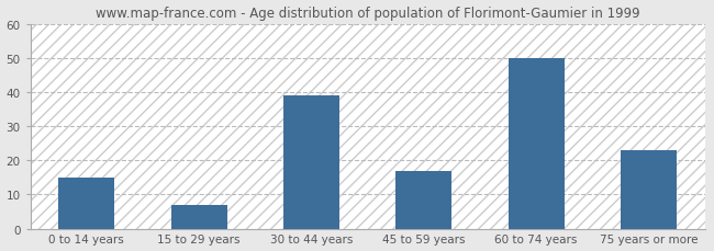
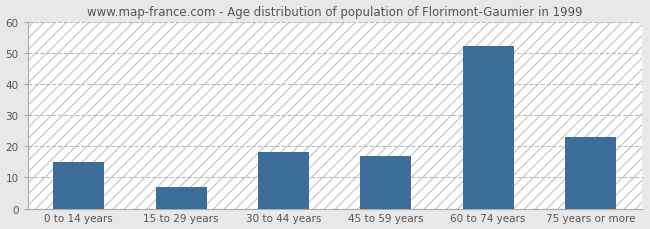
30 to 44 years: 39 -> 18
60 to 74 years: 50 -> 52
